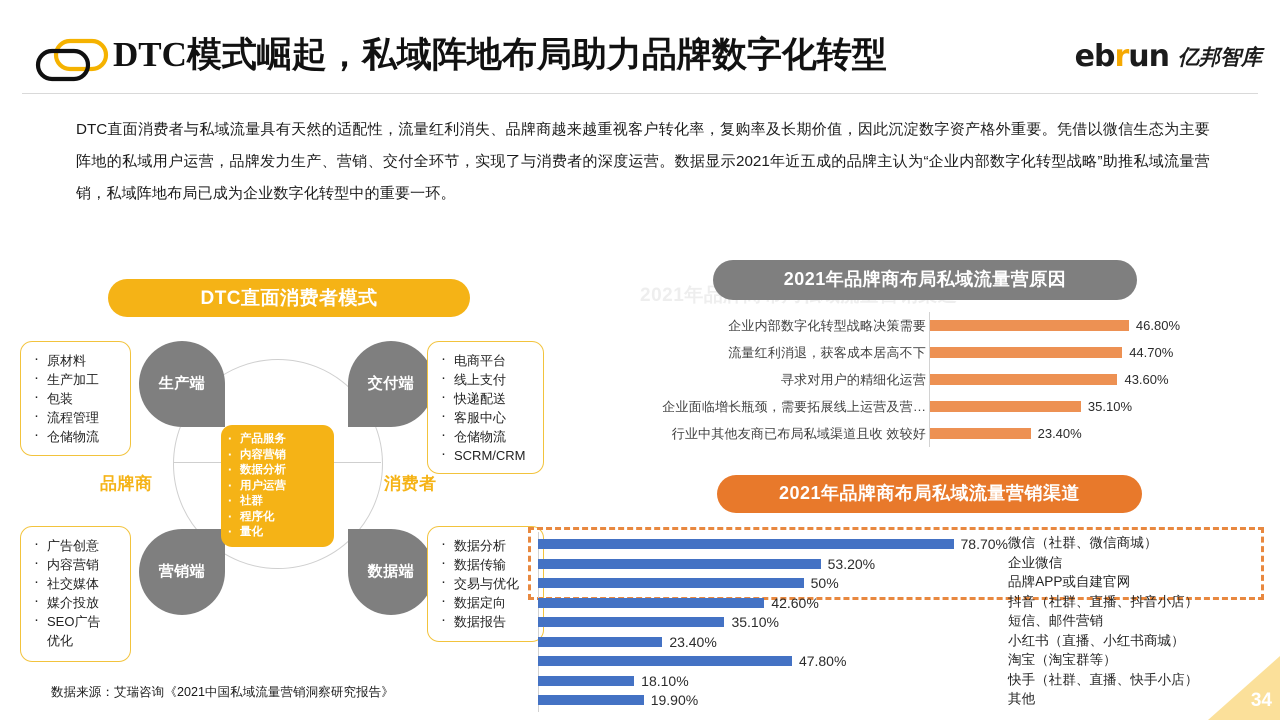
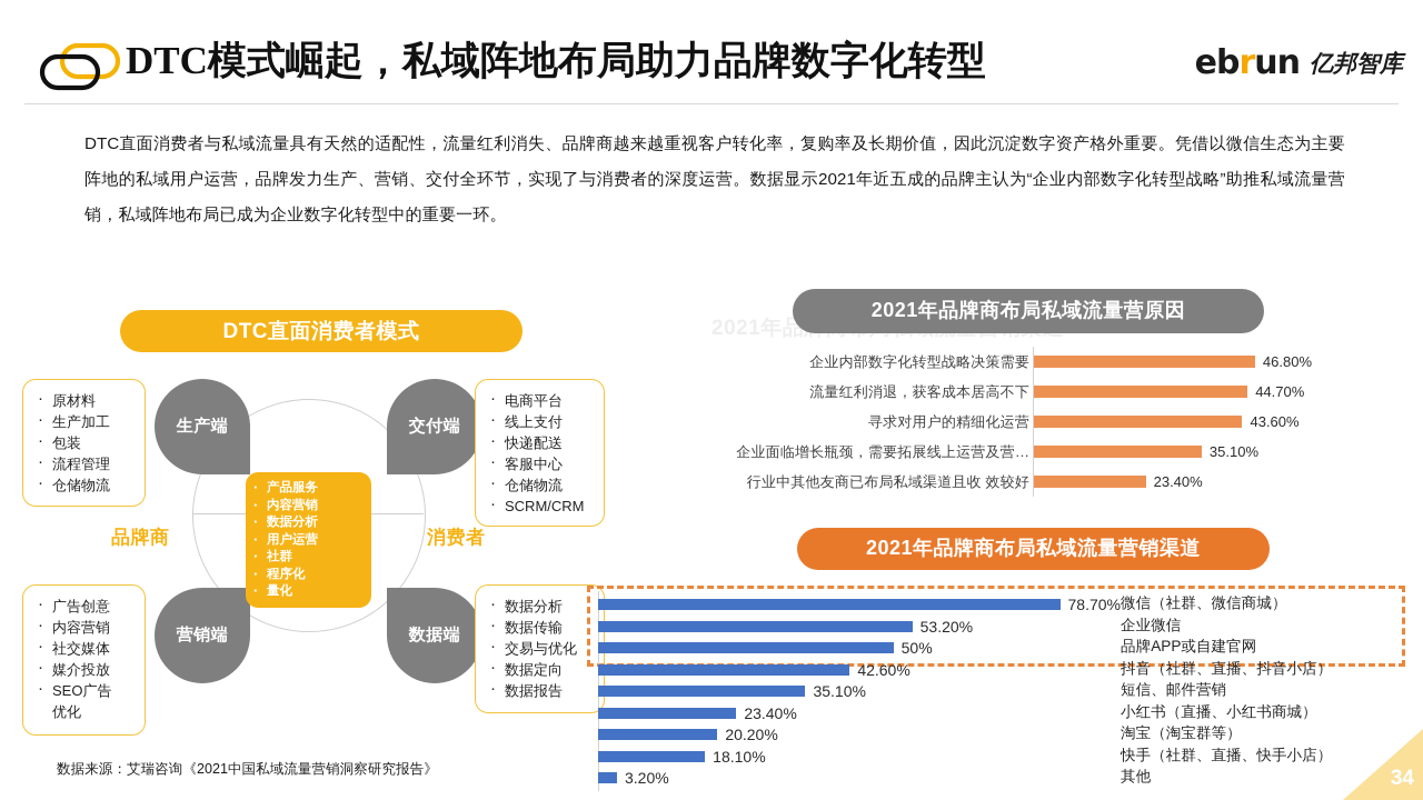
2021年品牌商布局私域流量营销渠道/淘宝（淘宝群等）: 47.80% -> 20.20%
2021年品牌商布局私域流量营销渠道/其他: 19.90% -> 3.20%
